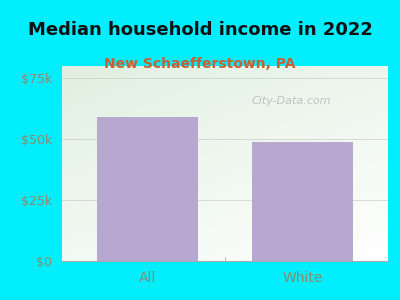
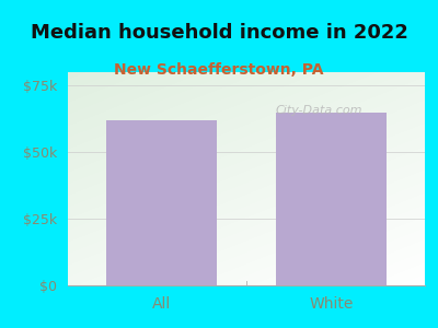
All: $59k -> $62k
White: $49k -> $65k
